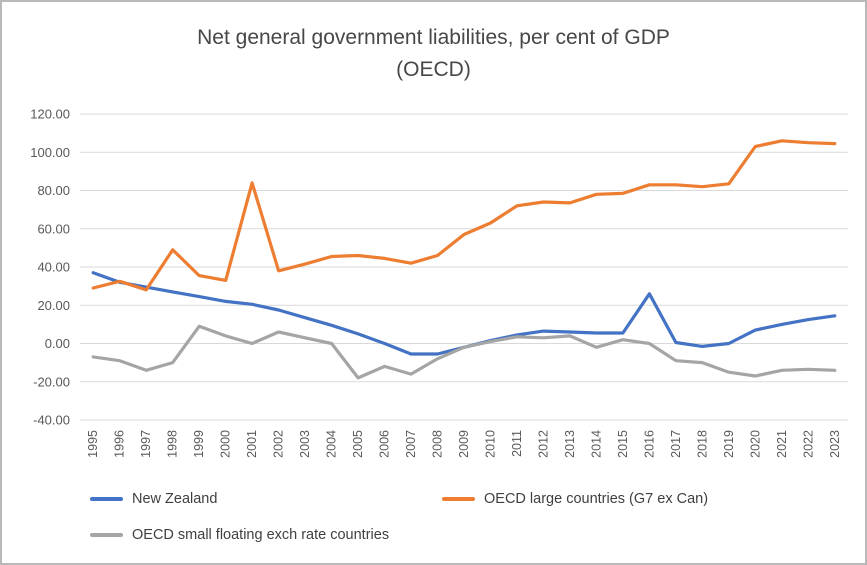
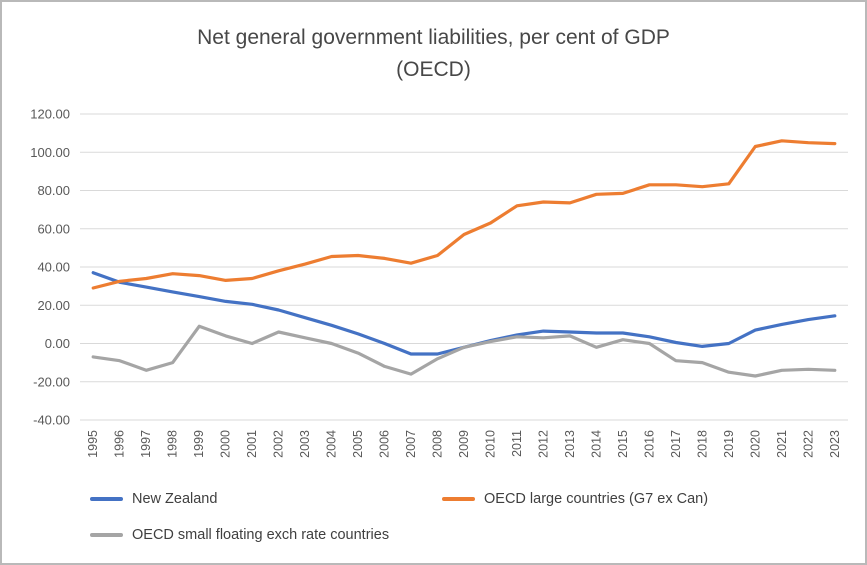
OECD large countries (G7 ex Can)/1997: 28 -> 34
OECD large countries (G7 ex Can)/1998: 49 -> 36
OECD large countries (G7 ex Can)/2001: 84 -> 34
OECD small floating exch rate countries/2005: -18 -> -5
New Zealand/2016: 26 -> 4
